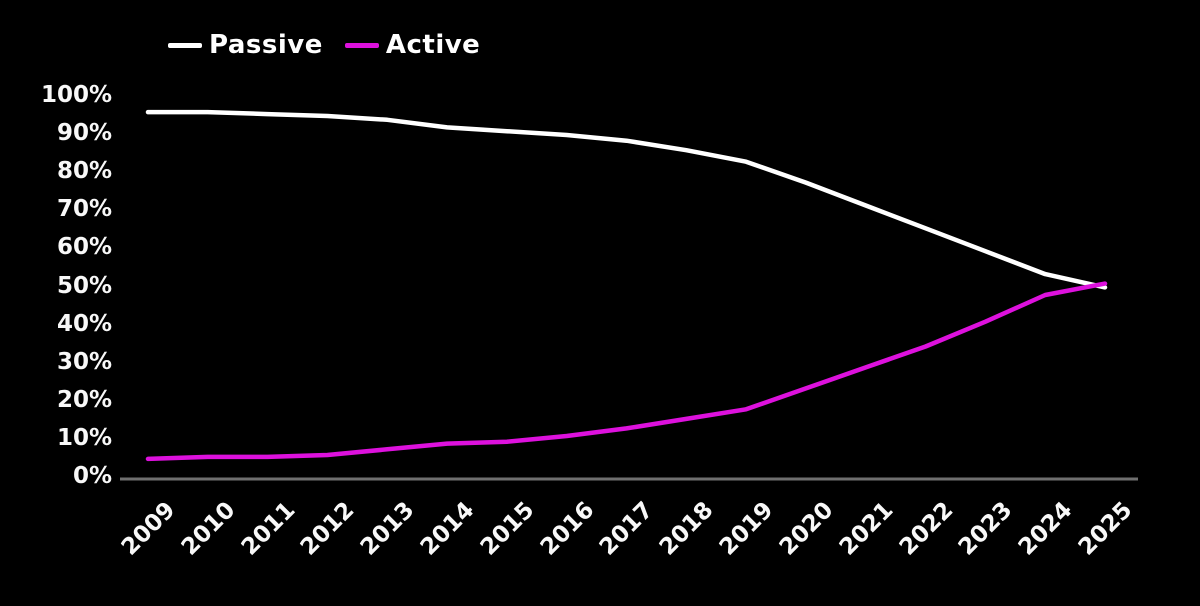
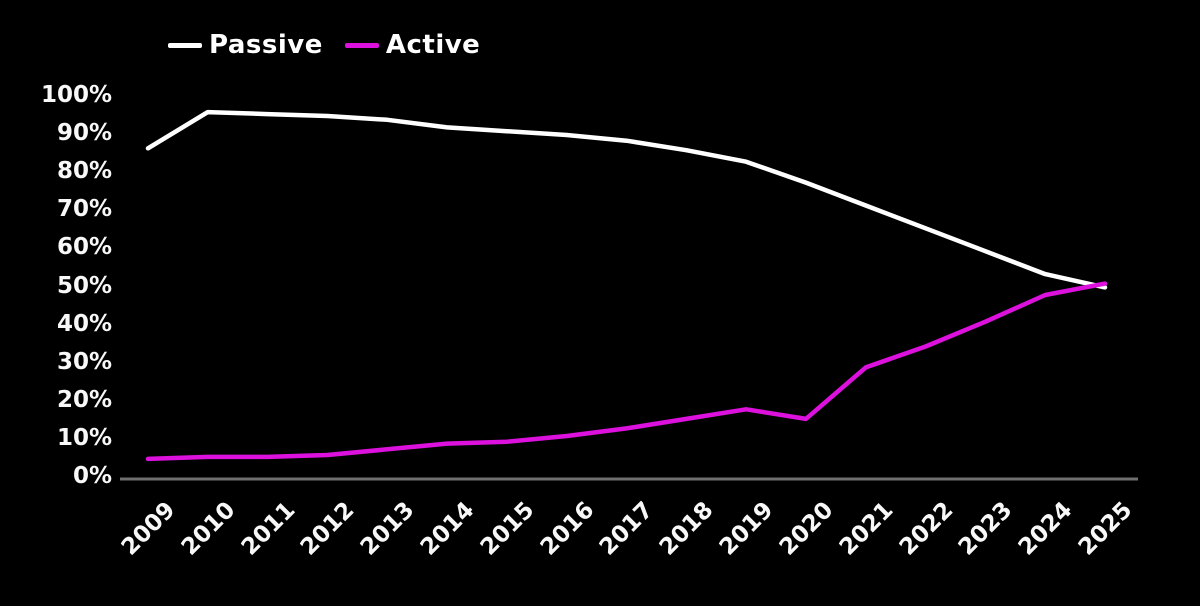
Passive/2009: 96% -> 86%
Active/2020: 23% -> 15%
